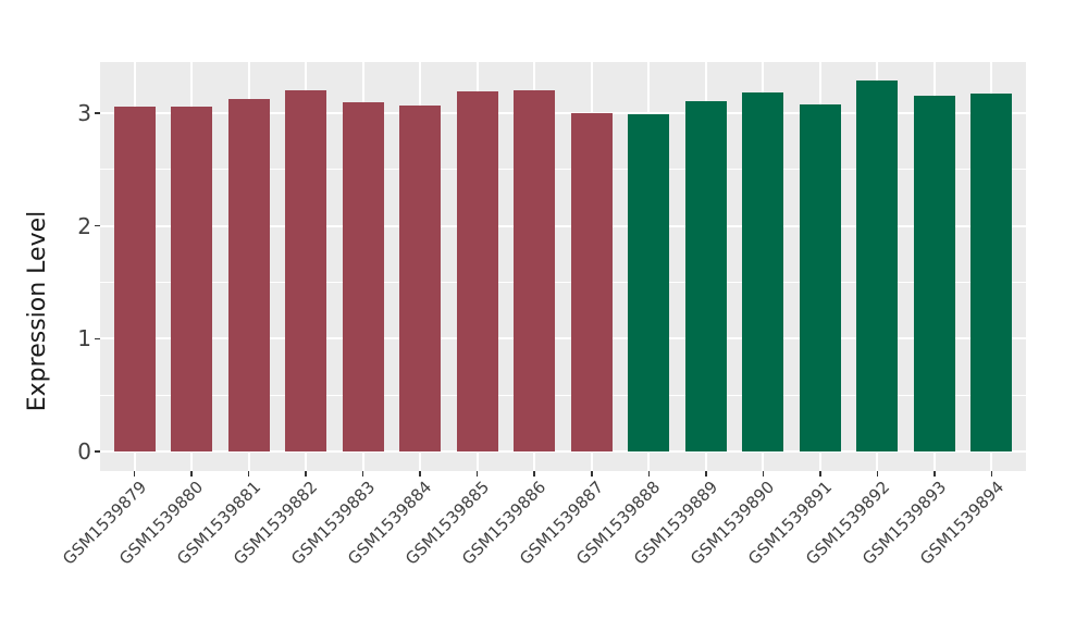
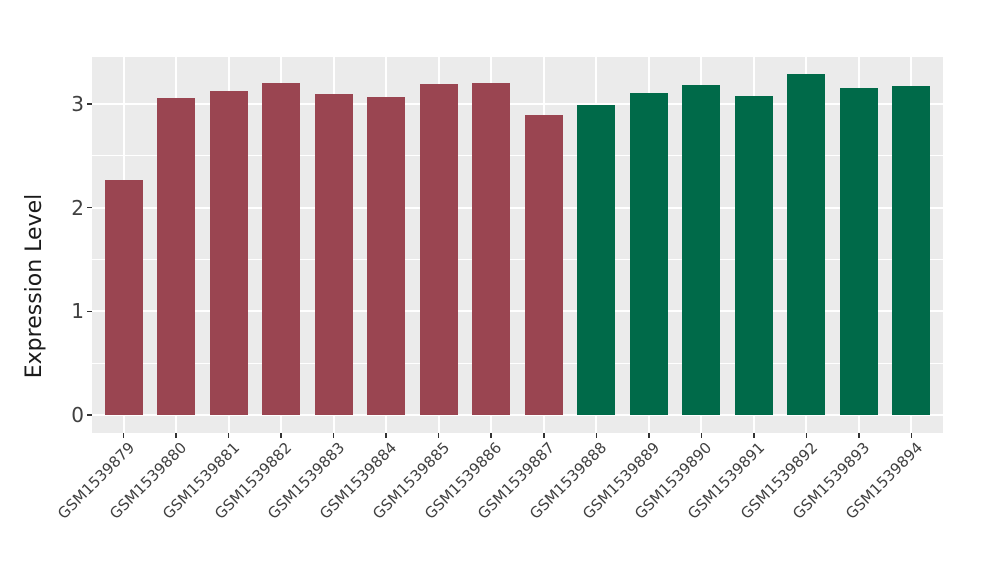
GSM1539879: 3.06 -> 2.27
GSM1539887: 3.00 -> 2.89
